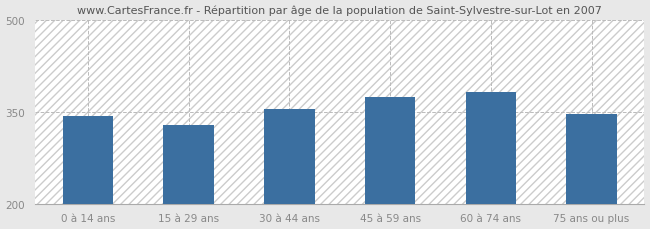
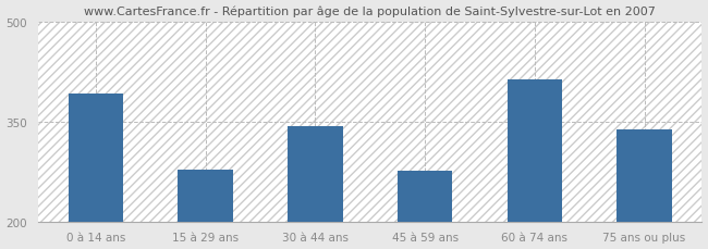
0 à 14 ans: 343 -> 392
15 à 29 ans: 328 -> 278
30 à 44 ans: 355 -> 344
45 à 59 ans: 375 -> 276
60 à 74 ans: 383 -> 414
75 ans ou plus: 347 -> 338
